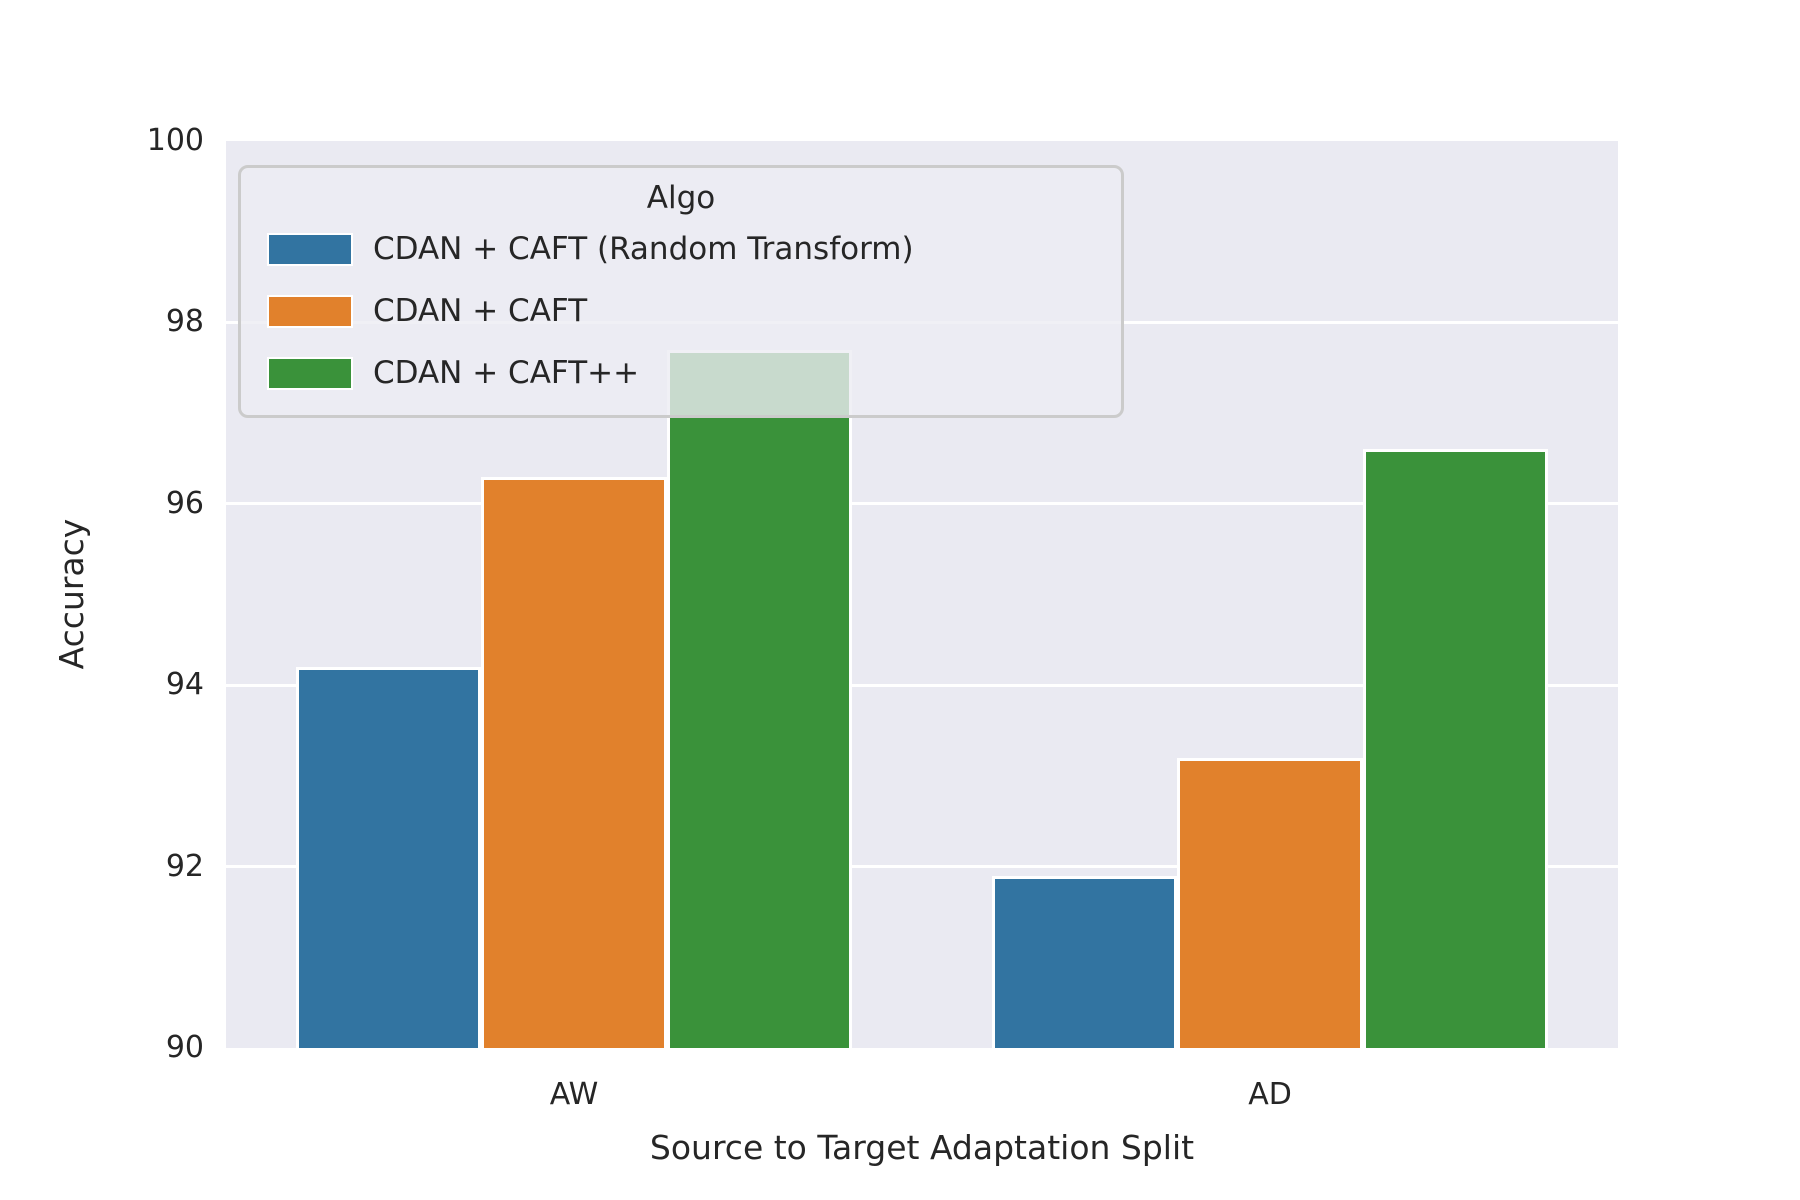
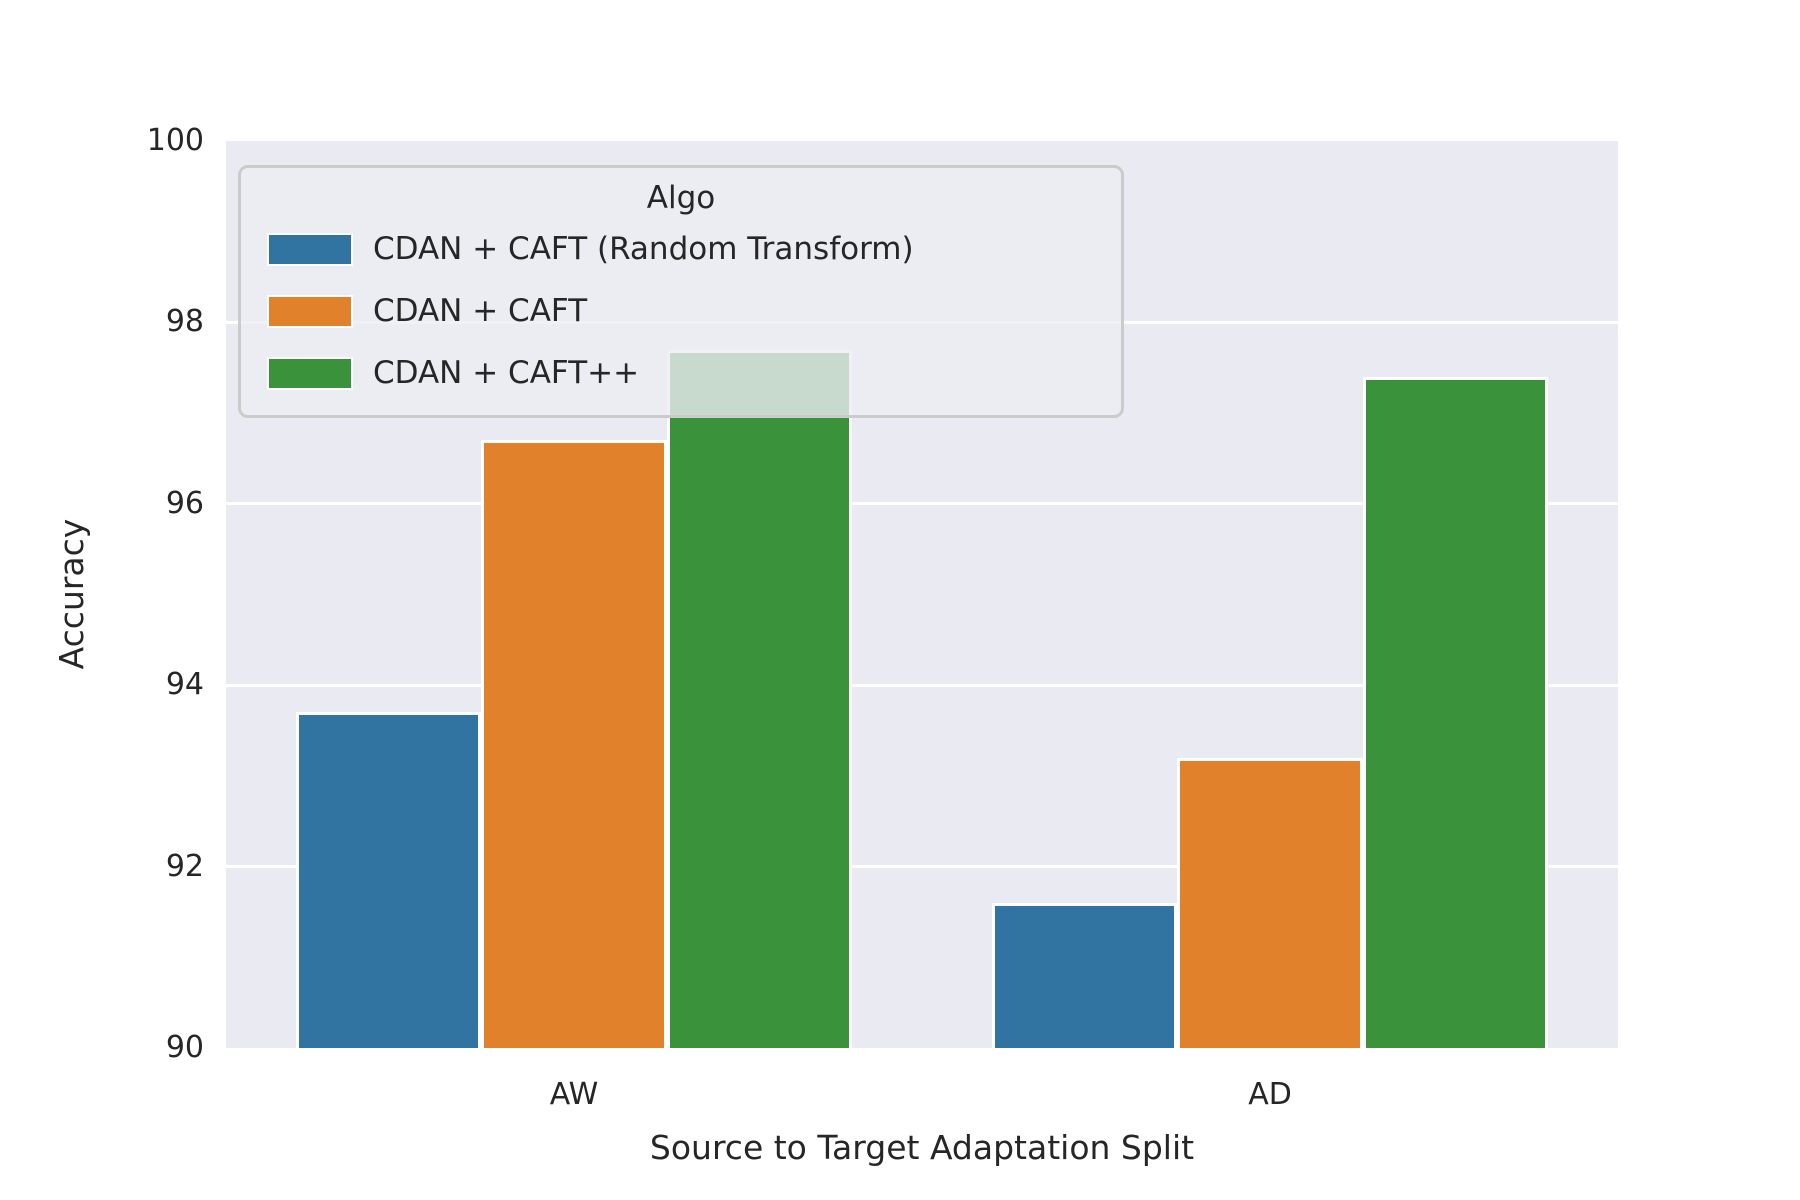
CDAN + CAFT (Random Transform)/AW: 94.2 -> 93.7
CDAN + CAFT/AW: 96.3 -> 96.7
CDAN + CAFT (Random Transform)/AD: 91.9 -> 91.6
CDAN + CAFT++/AD: 96.6 -> 97.4
